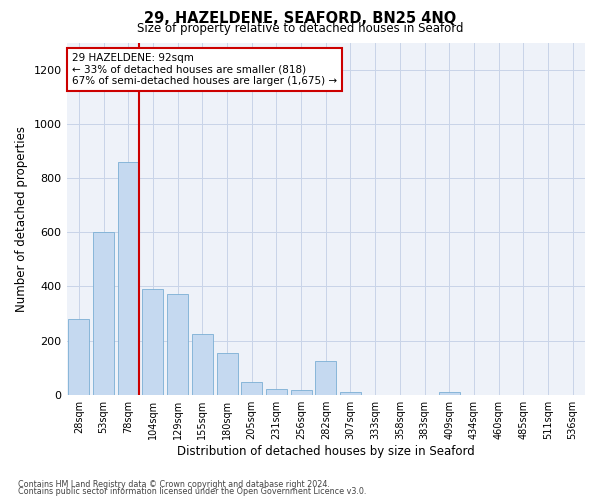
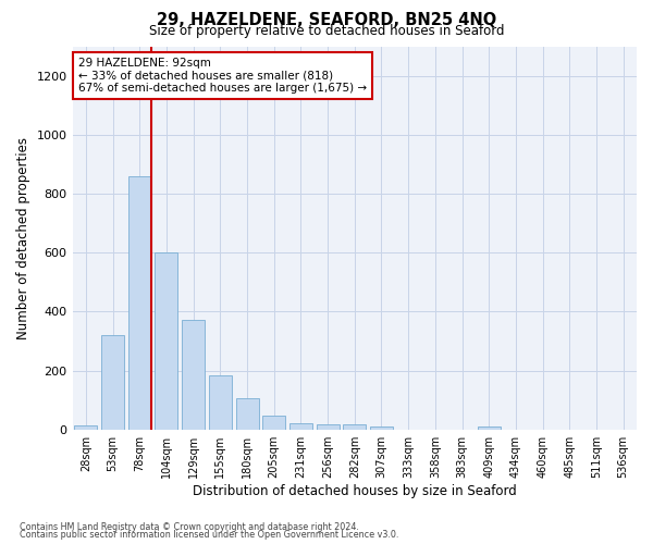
28sqm: 280 -> 15
53sqm: 600 -> 320
104sqm: 390 -> 600
155sqm: 225 -> 185
180sqm: 155 -> 105
282sqm: 125 -> 18
